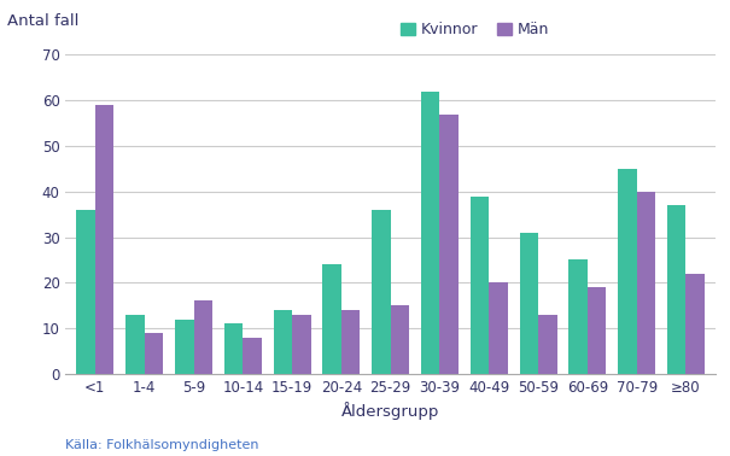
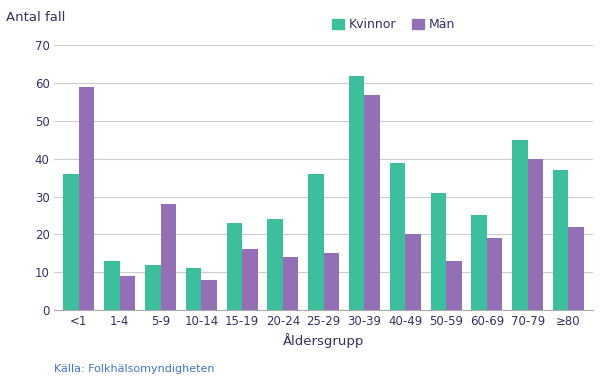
Män/5-9: 16 -> 28
Kvinnor/15-19: 14 -> 23
Män/15-19: 13 -> 16
